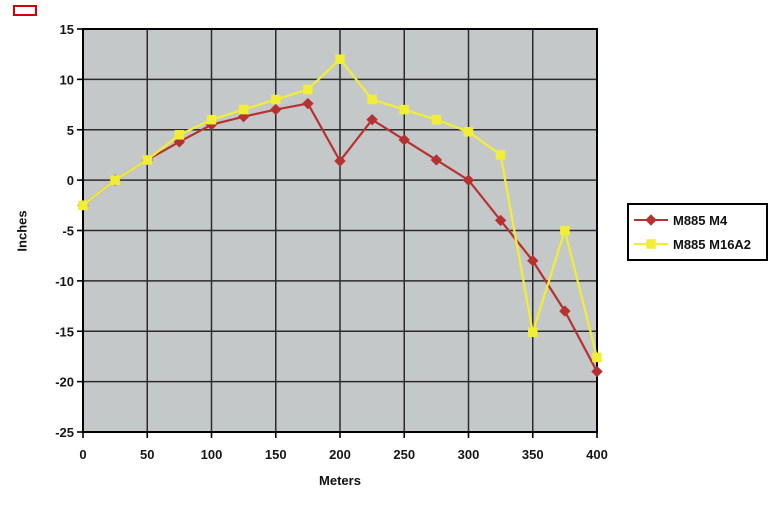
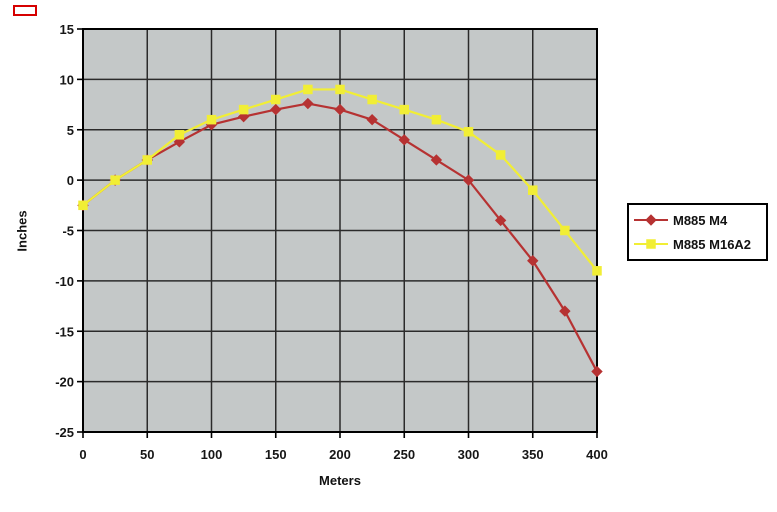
M885 M4/200: 1.9 -> 7.0
M885 M16A2/200: 12.0 -> 9.0
M885 M16A2/350: -15.1 -> -1.0
M885 M16A2/400: -17.6 -> -9.0
